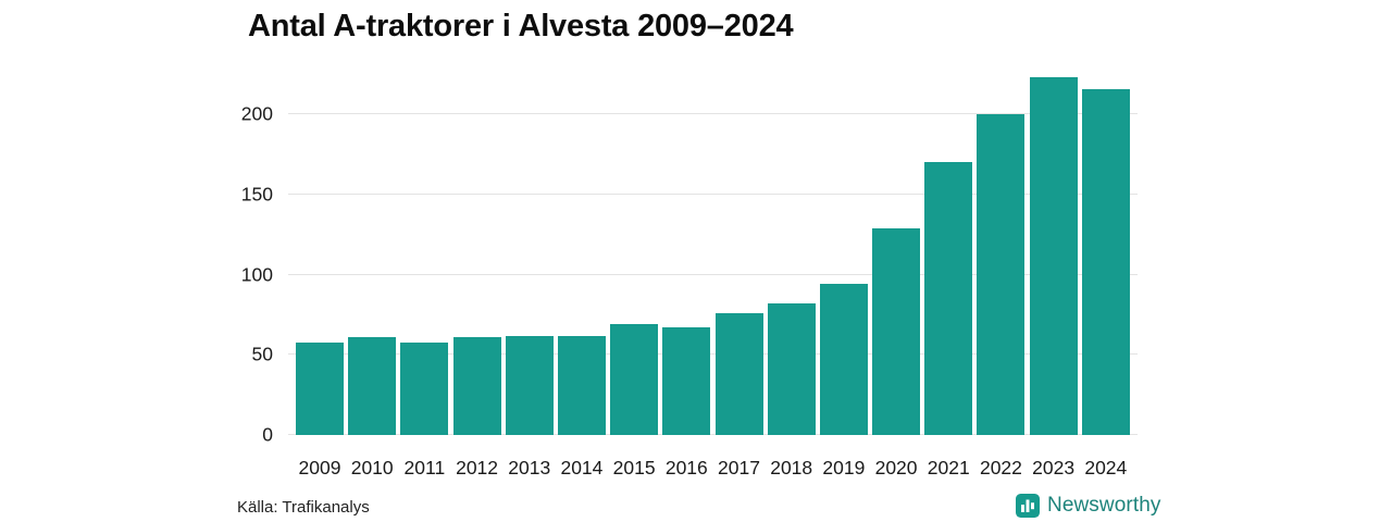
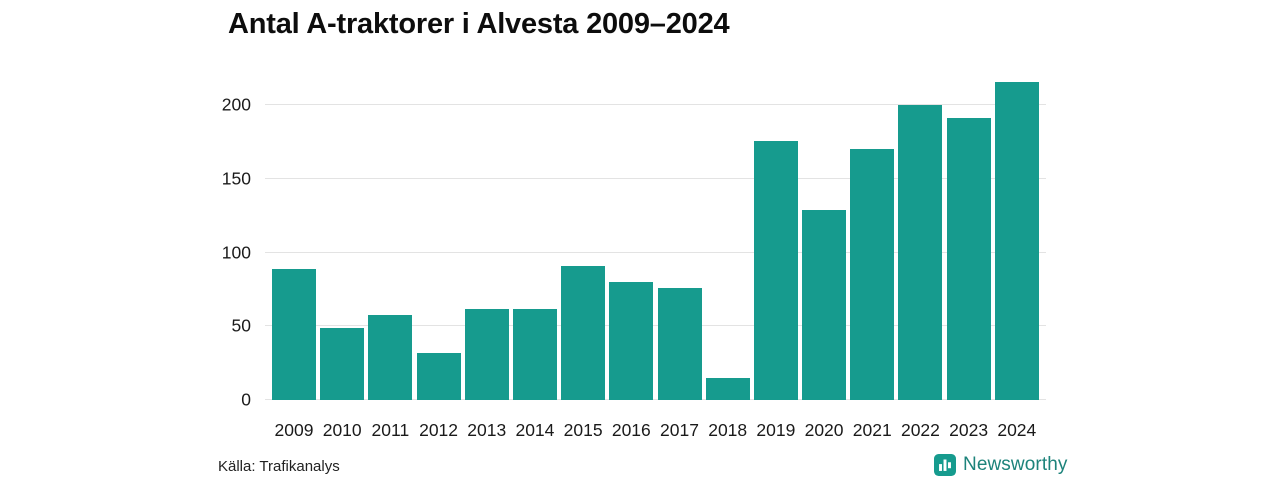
2009: 58 -> 89
2010: 61 -> 49
2012: 61 -> 32
2015: 69 -> 91
2016: 67 -> 80
2018: 82 -> 15
2019: 94 -> 176
2023: 223 -> 191
